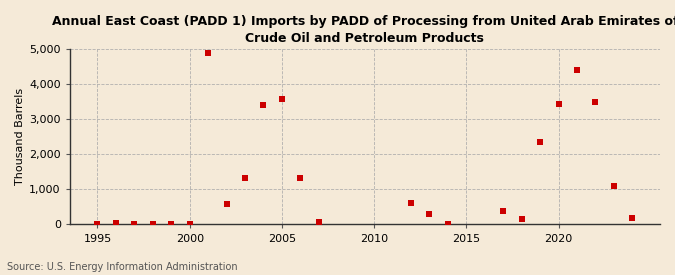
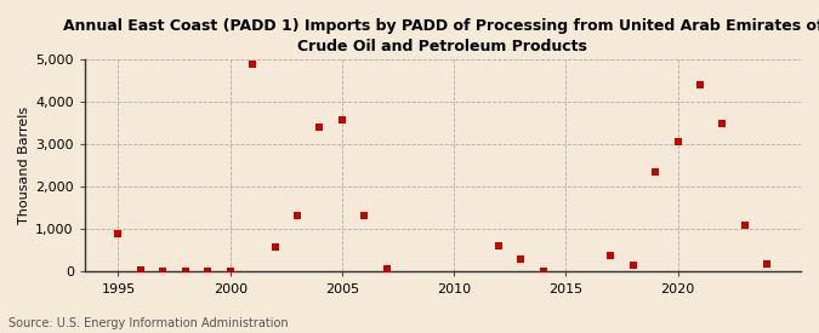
1995: 0 -> 900
2020: 3,440 -> 3,050
